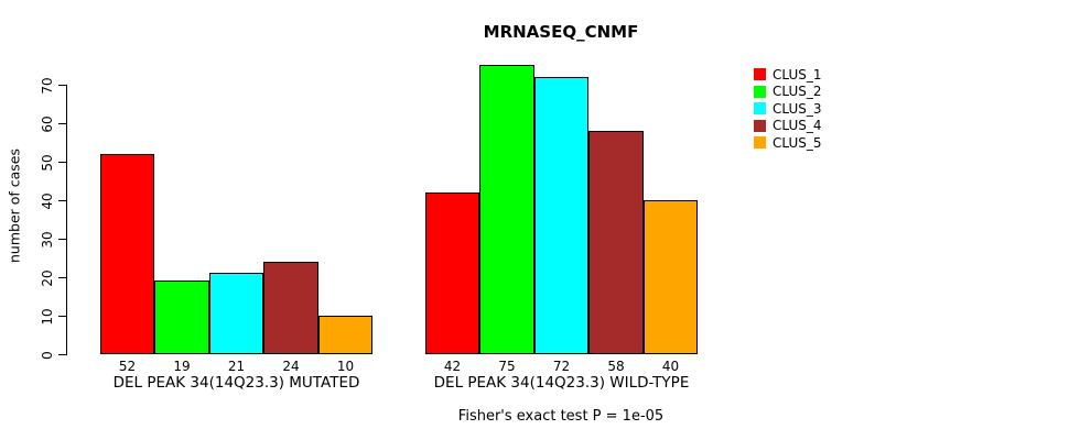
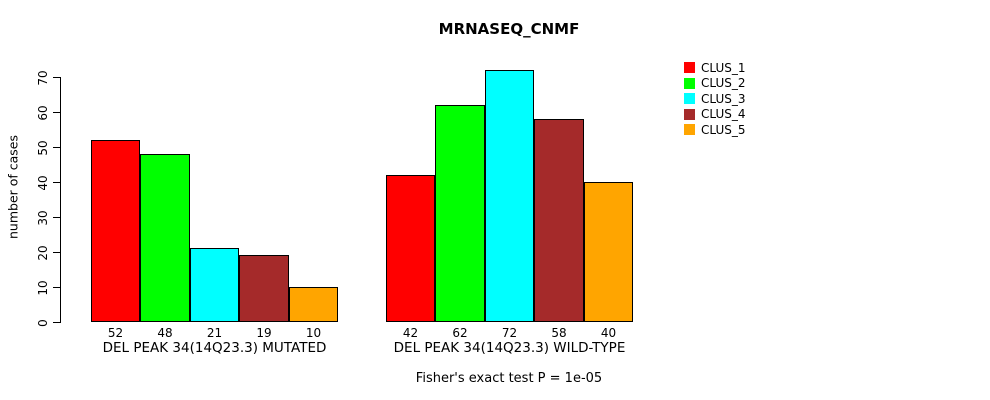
CLUS_2/DEL PEAK 34(14Q23.3) MUTATED: 19 -> 48
CLUS_4/DEL PEAK 34(14Q23.3) MUTATED: 24 -> 19
CLUS_2/DEL PEAK 34(14Q23.3) WILD-TYPE: 75 -> 62
